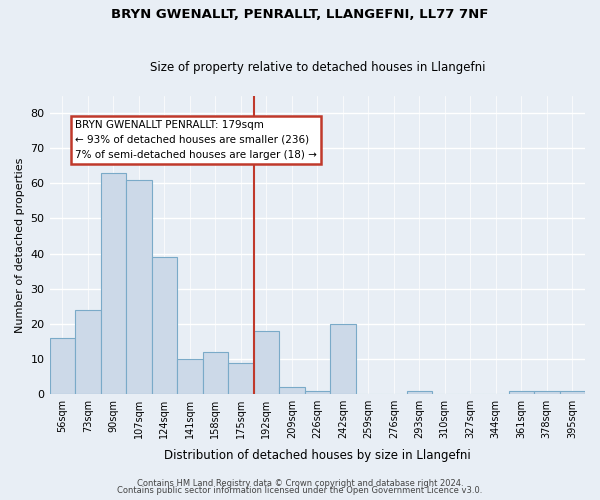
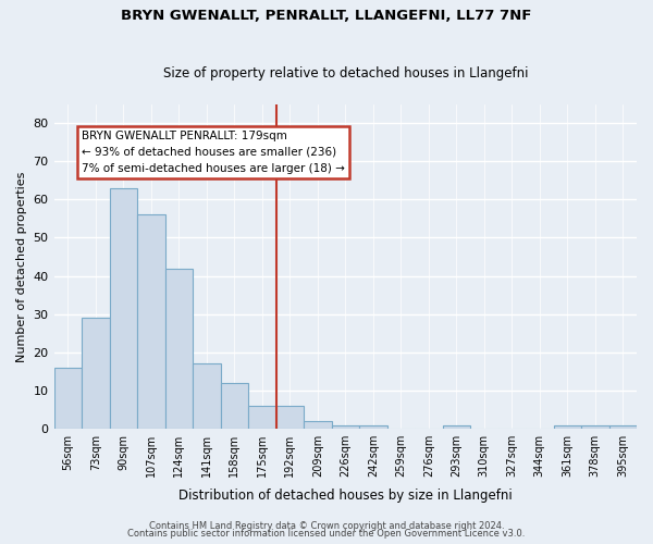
73sqm: 24 -> 29
107sqm: 61 -> 56
124sqm: 39 -> 42
141sqm: 10 -> 17
175sqm: 9 -> 6
192sqm: 18 -> 6
242sqm: 20 -> 1
